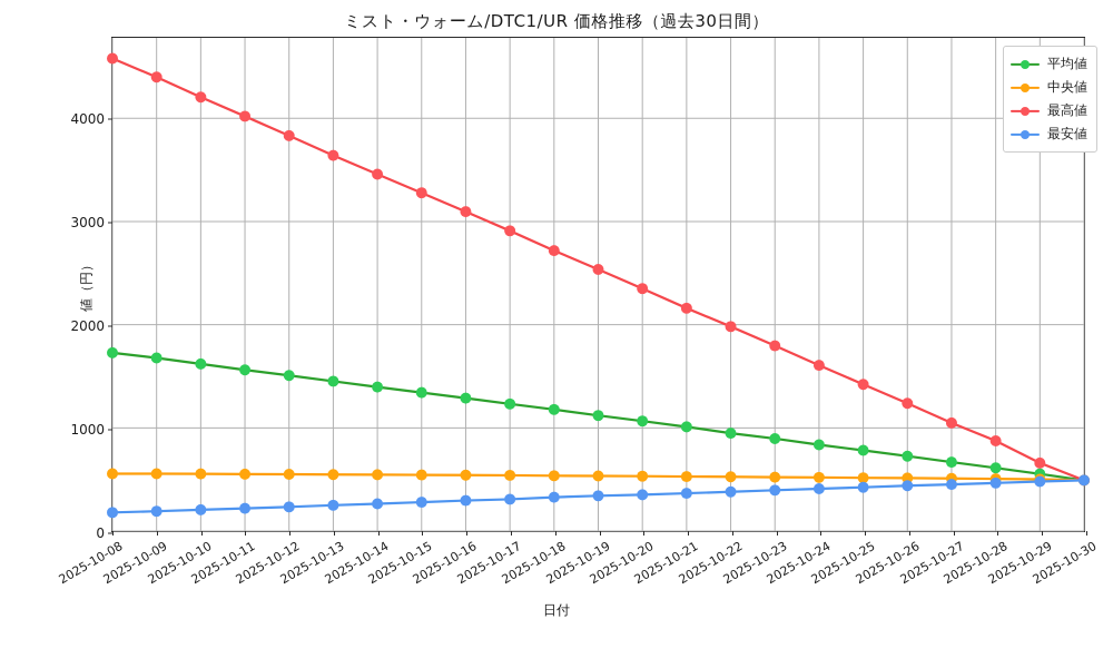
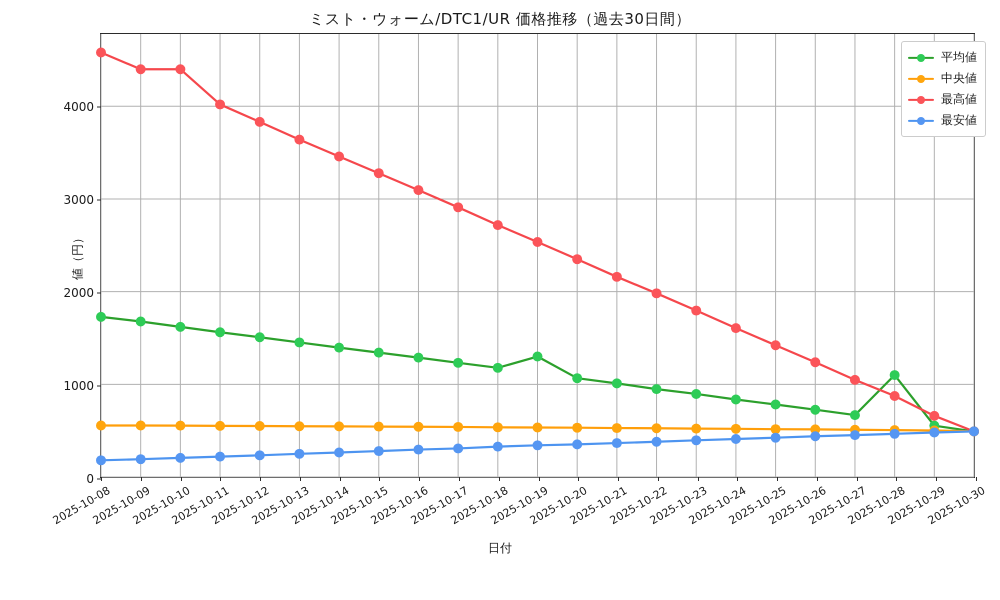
最高値/2025-10-10: 4200 -> 4400
平均値/2025-10-19: 1100 -> 1300
平均値/2025-10-28: 600 -> 1100
